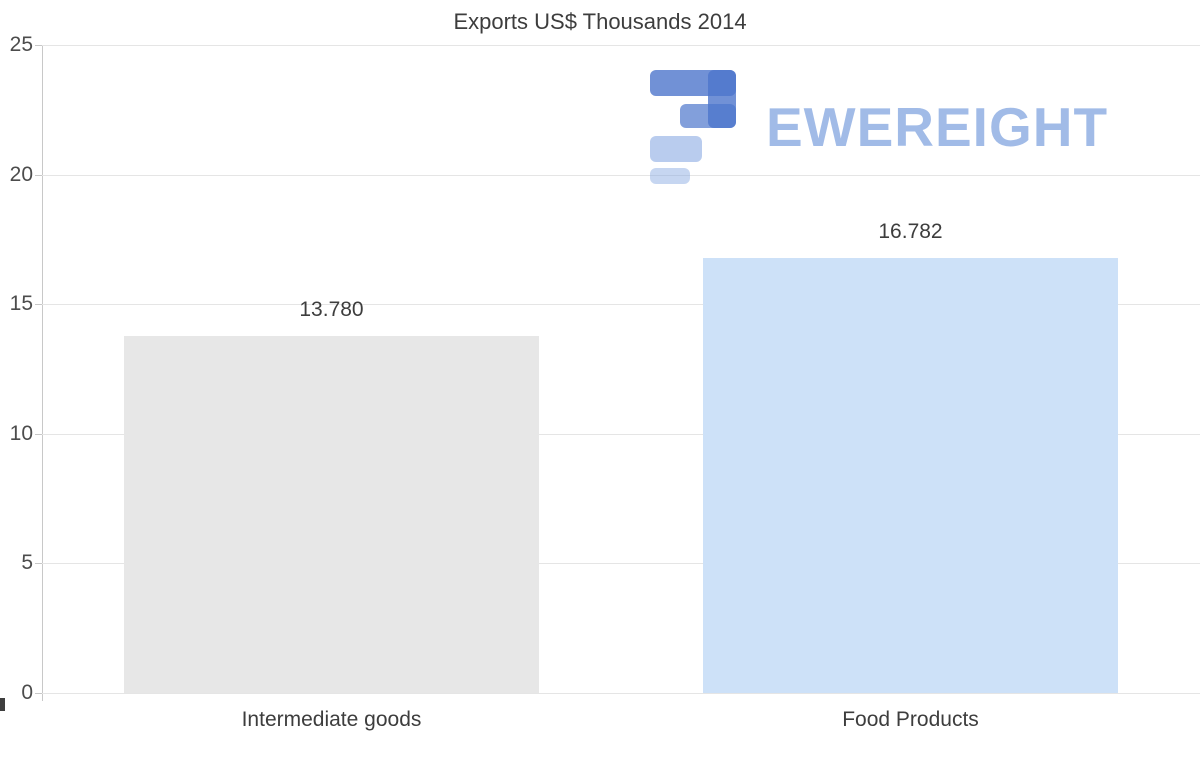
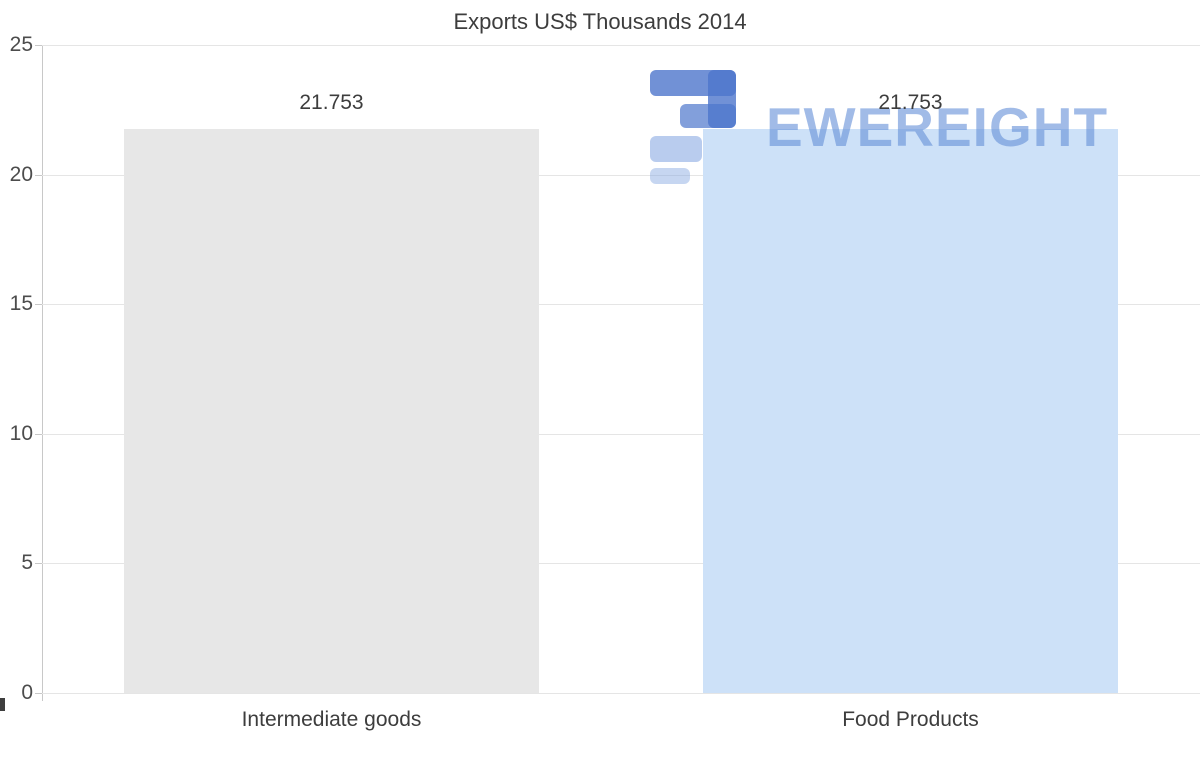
Intermediate goods: 13.780 -> 21.753
Food Products: 16.782 -> 21.753
